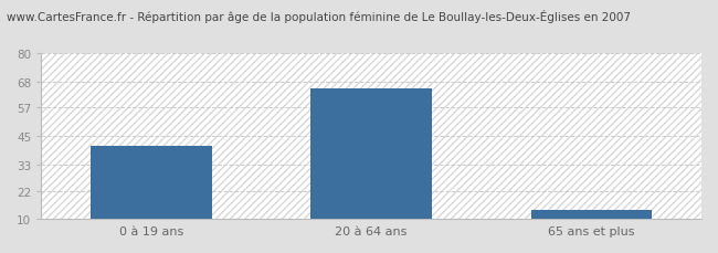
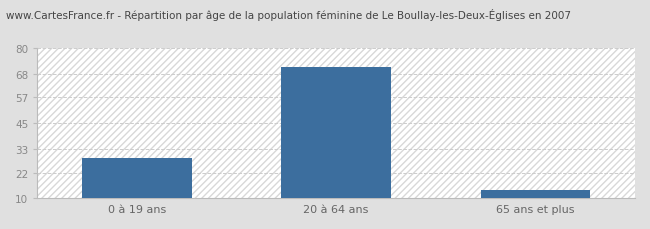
0 à 19 ans: 41 -> 29
20 à 64 ans: 65 -> 71
